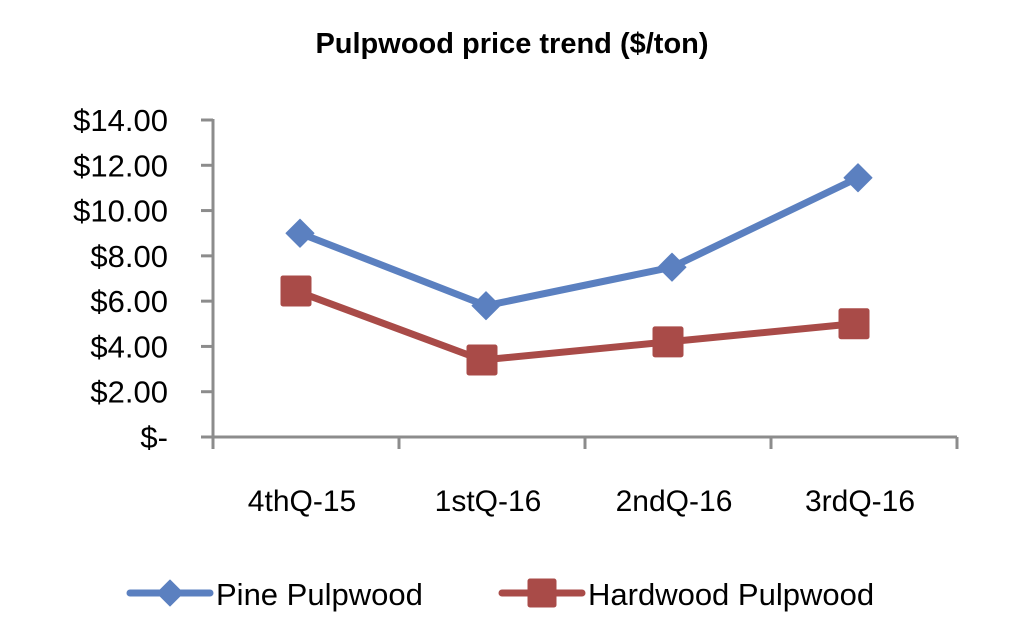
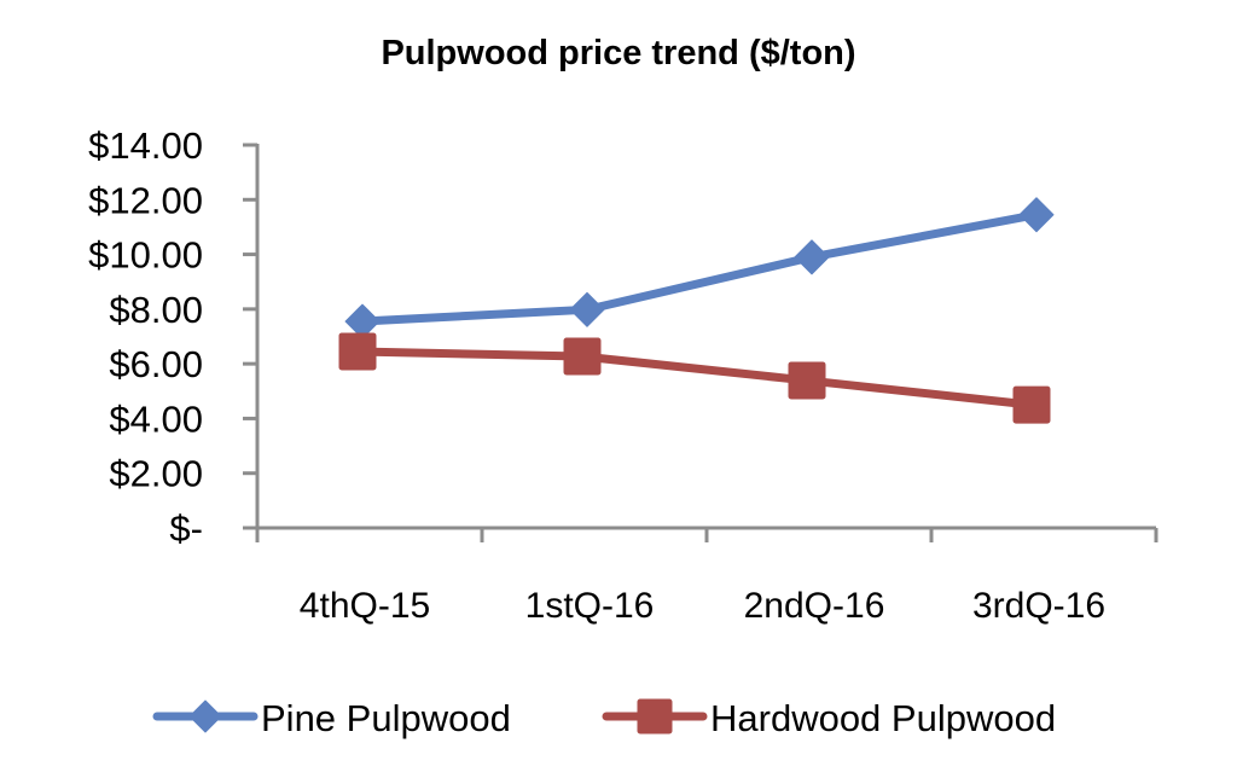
Pine Pulpwood/4thQ-15: $9.0 -> $7.5
Pine Pulpwood/1stQ-16: $5.8 -> $8.0
Hardwood Pulpwood/1stQ-16: $3.4 -> $6.3
Pine Pulpwood/2ndQ-16: $7.5 -> $9.9
Hardwood Pulpwood/2ndQ-16: $4.2 -> $5.4
Hardwood Pulpwood/3rdQ-16: $5.0 -> $4.5
